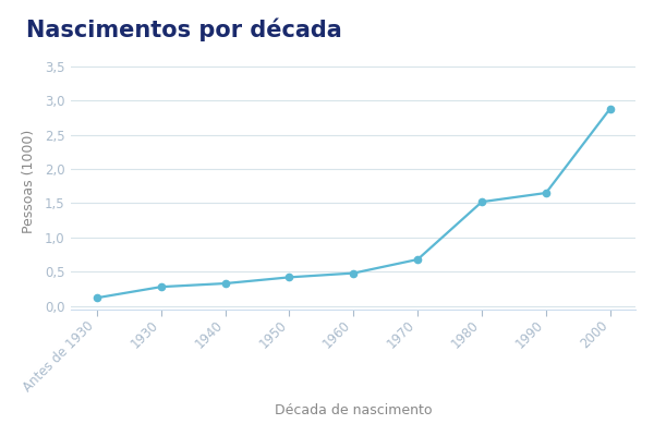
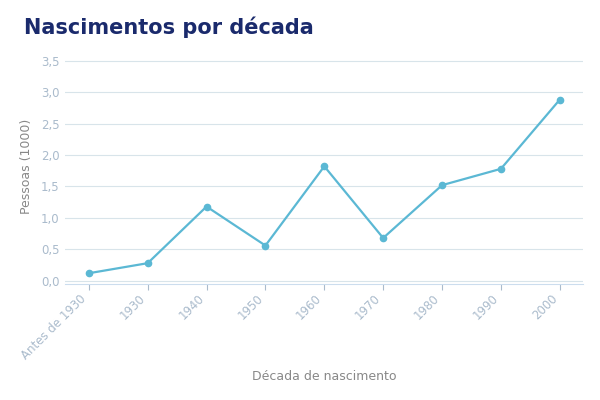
1940: 0,33 -> 1,18
1950: 0,42 -> 0,56
1960: 0,48 -> 1,82
1990: 1,65 -> 1,78
